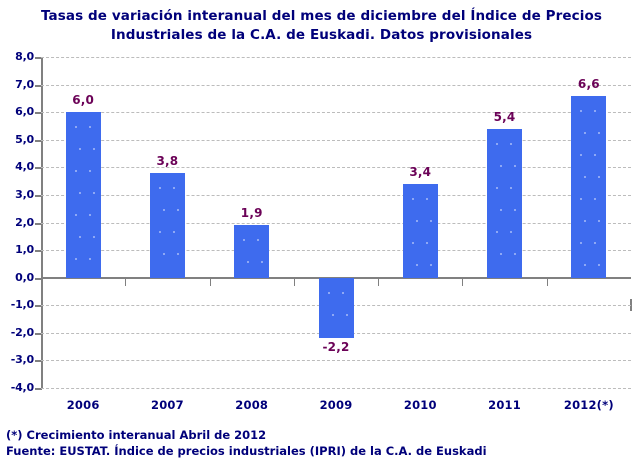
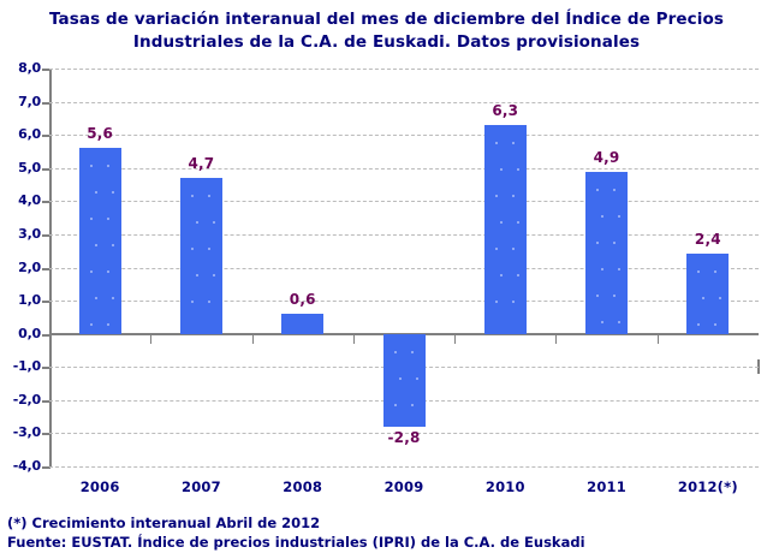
2006: 6,0 -> 5,6
2007: 3,8 -> 4,7
2008: 1,9 -> 0,6
2009: -2,2 -> -2,8
2010: 3,4 -> 6,3
2011: 5,4 -> 4,9
2012(*): 6,6 -> 2,4
